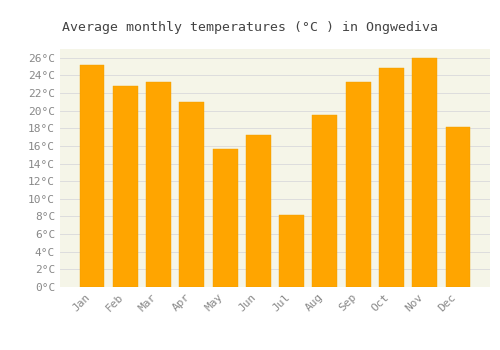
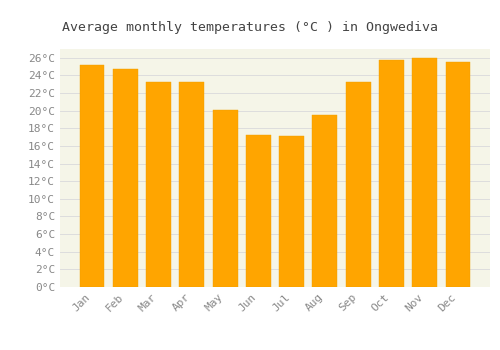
Feb: 22.8°C -> 24.7°C
Apr: 21.0°C -> 23.3°C
May: 15.6°C -> 20.1°C
Jul: 8.2°C -> 17.1°C
Oct: 24.8°C -> 25.8°C
Dec: 18.2°C -> 25.5°C
